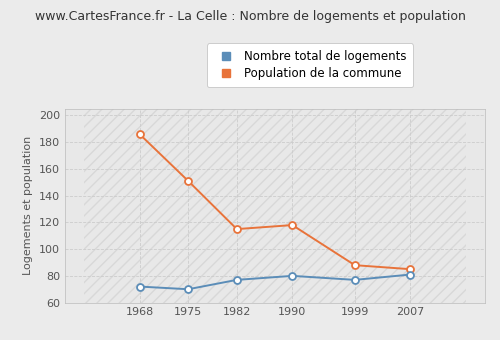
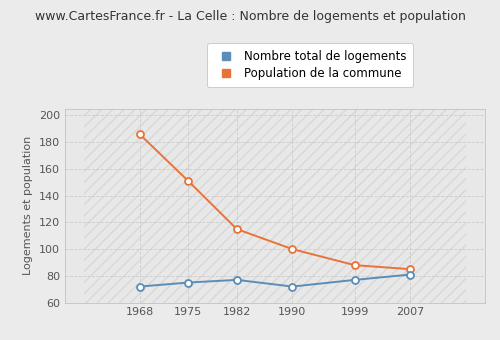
Nombre total de logements/1975: 70 -> 75
Nombre total de logements/1990: 80 -> 72
Population de la commune/1990: 118 -> 100
